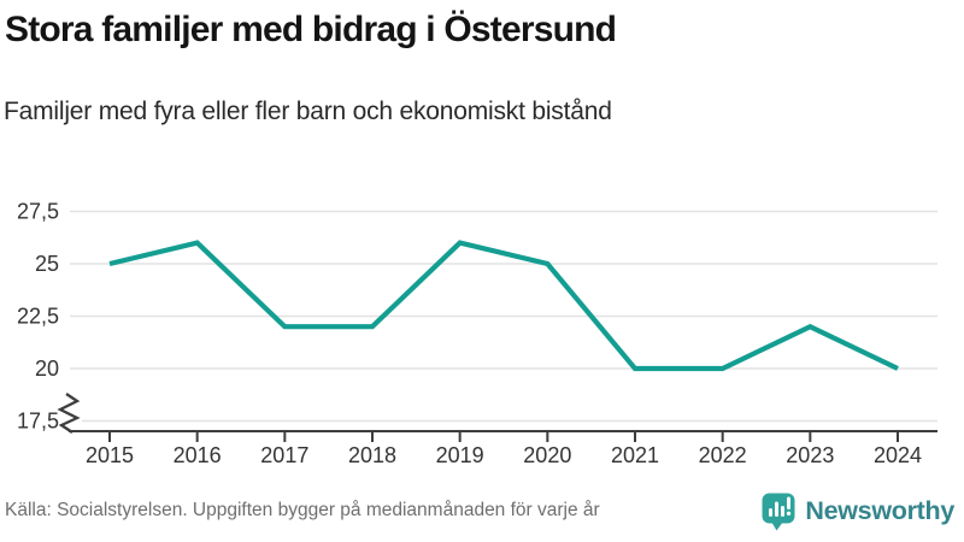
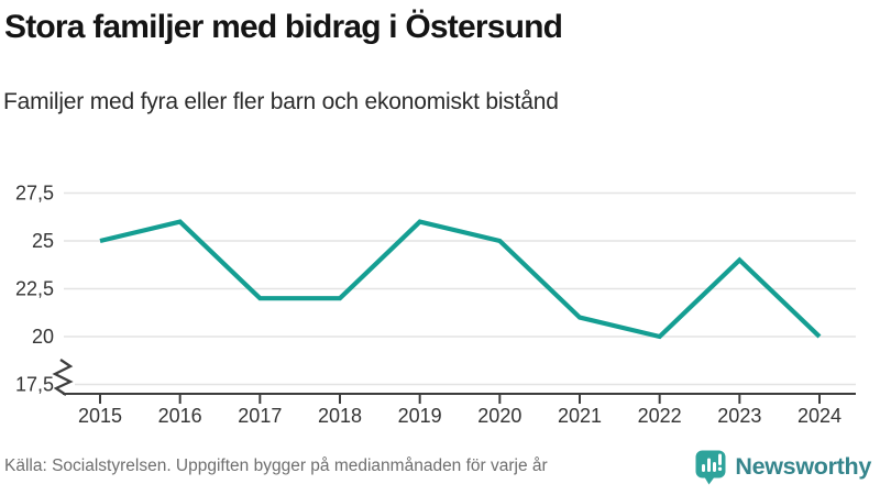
2021: 20 -> 21
2023: 22 -> 24
